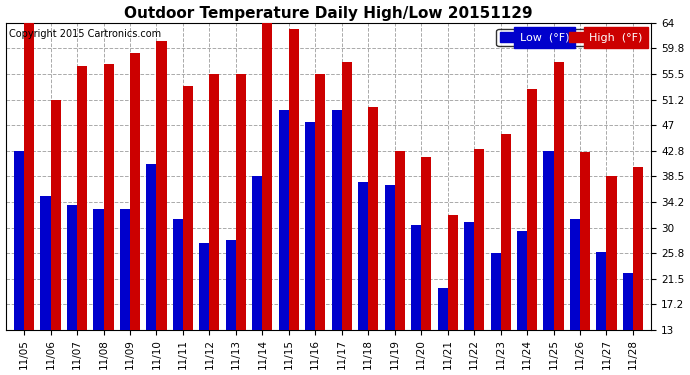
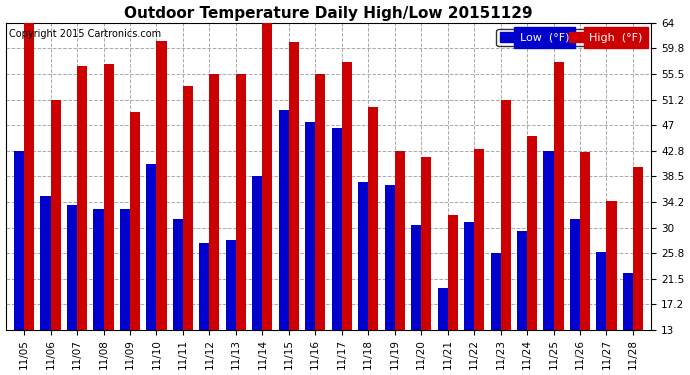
High (°F)/11/09: 59.0 -> 49.2
High (°F)/11/15: 63.0 -> 60.8
Low (°F)/11/17: 49.5 -> 46.6
High (°F)/11/23: 45.5 -> 51.2
High (°F)/11/24: 53.0 -> 45.2
High (°F)/11/27: 38.5 -> 34.4
